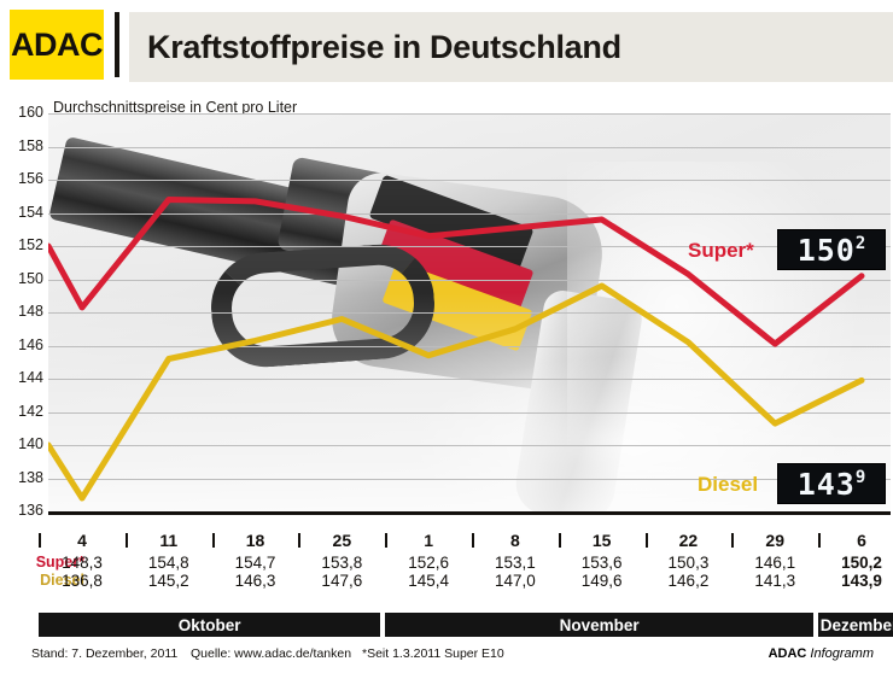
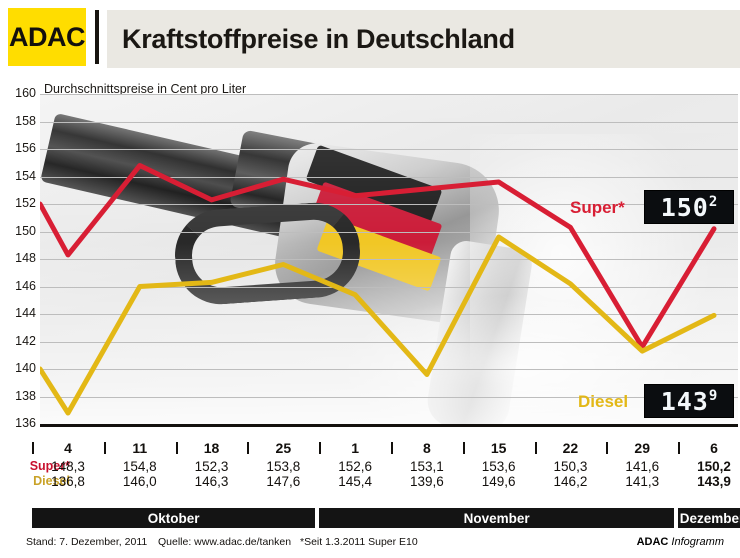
Diesel/11: 145,2 -> 146,0
Super*/18: 154,7 -> 152,3
Diesel/8: 147,0 -> 139,6
Super*/29: 146,1 -> 141,6
